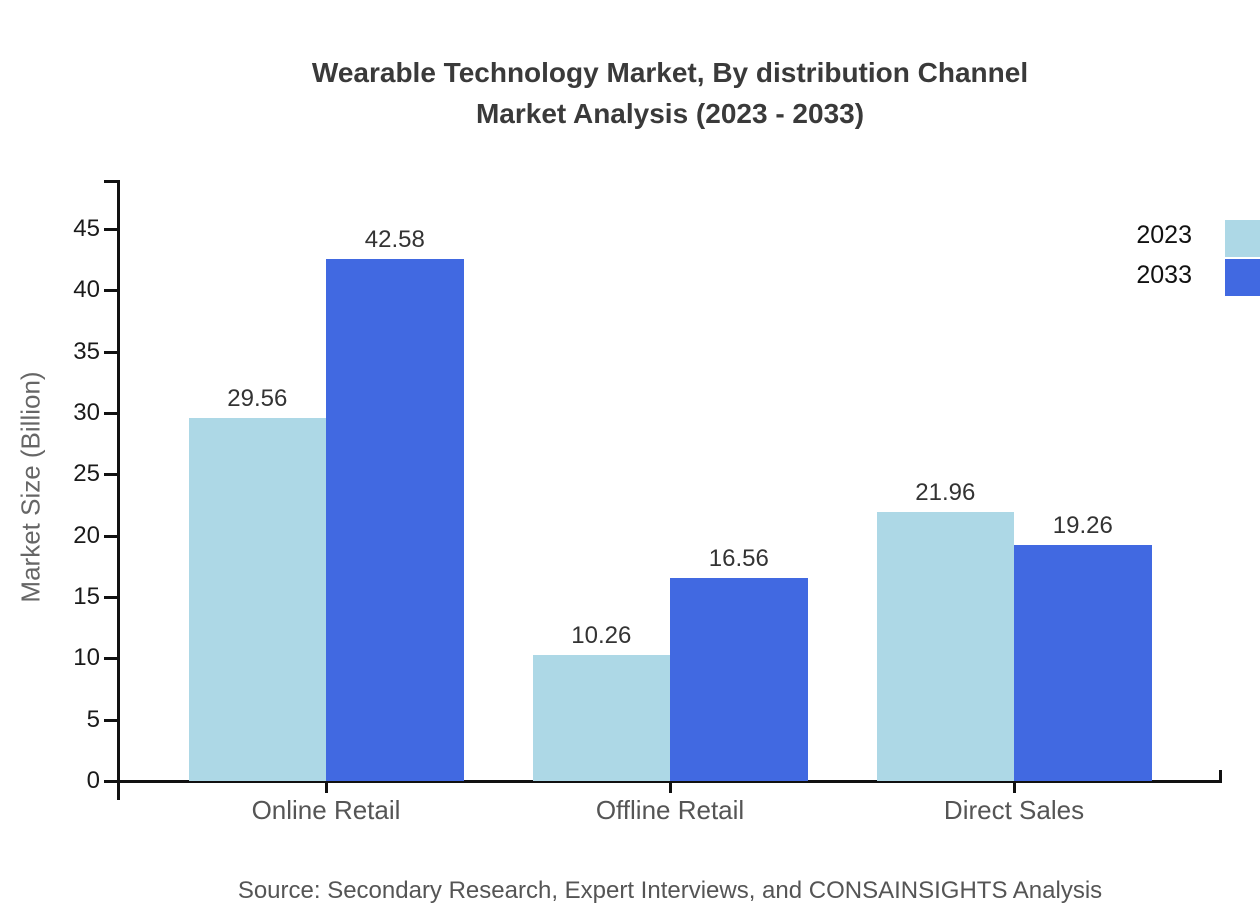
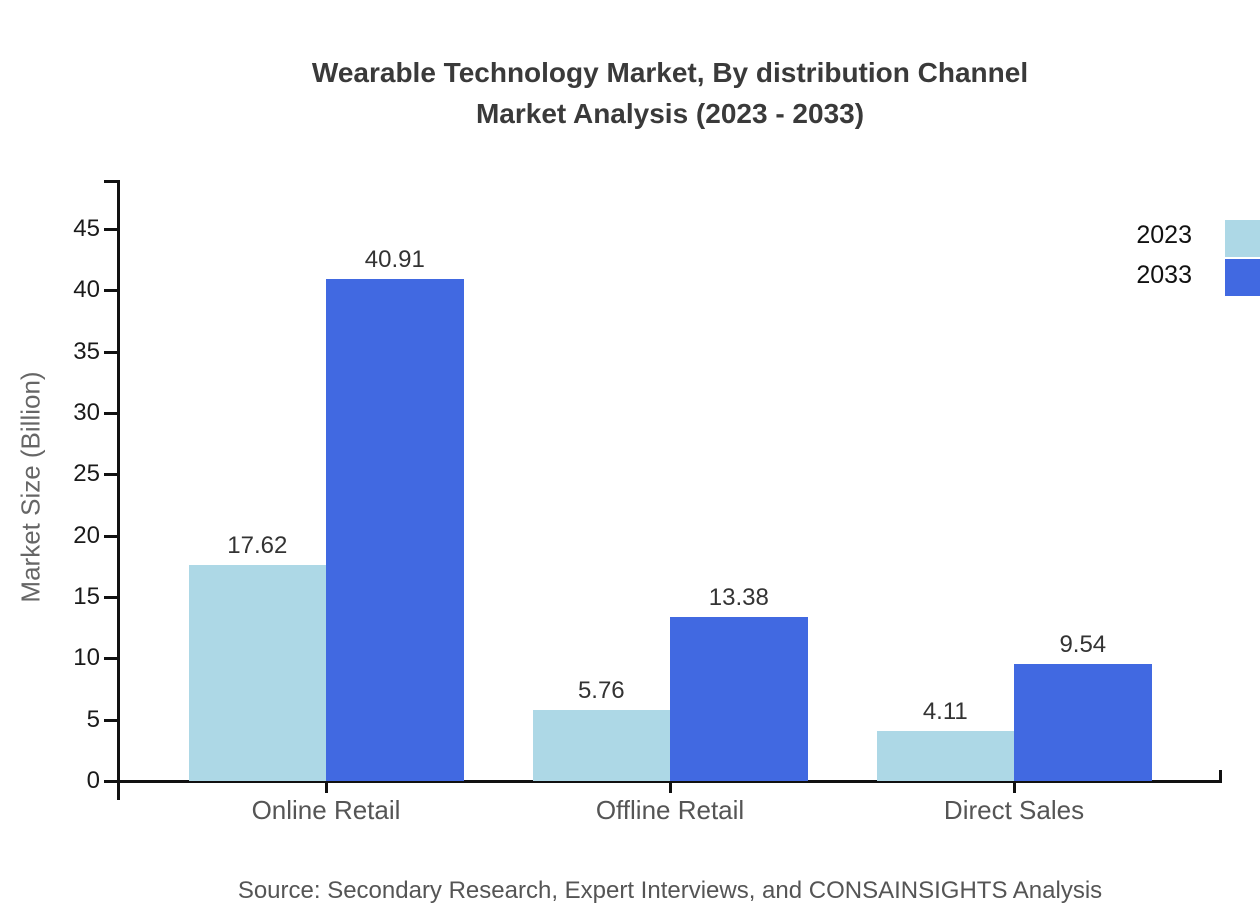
2023/Online Retail: 29.56 -> 17.62
2033/Online Retail: 42.58 -> 40.91
2023/Offline Retail: 10.26 -> 5.76
2033/Offline Retail: 16.56 -> 13.38
2023/Direct Sales: 21.96 -> 4.11
2033/Direct Sales: 19.26 -> 9.54
